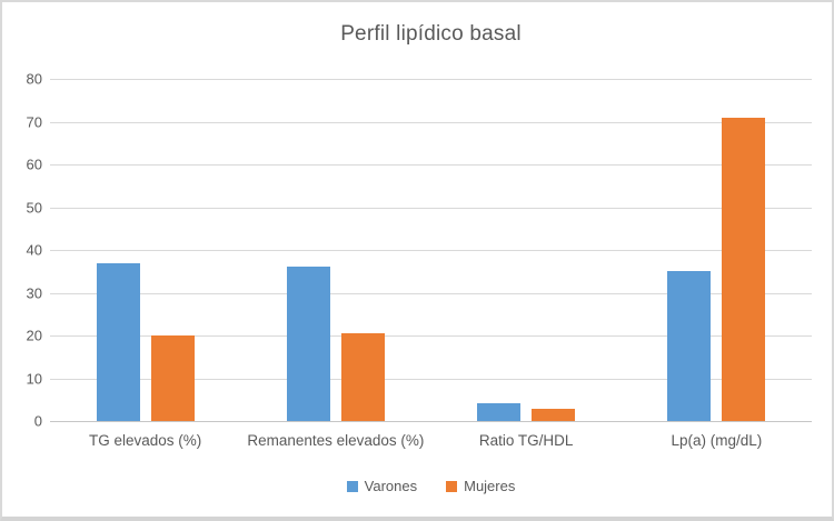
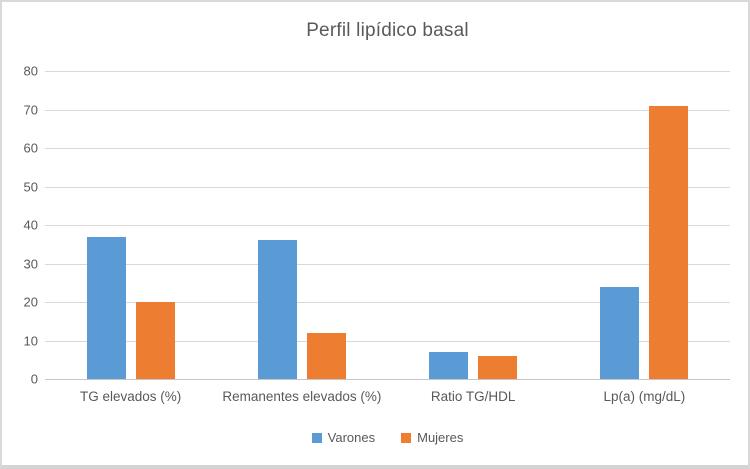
Mujeres/Remanentes elevados (%): 20 -> 12
Varones/Ratio TG/HDL: 4 -> 7
Mujeres/Ratio TG/HDL: 3 -> 6
Varones/Lp(a) (mg/dL): 35 -> 24
